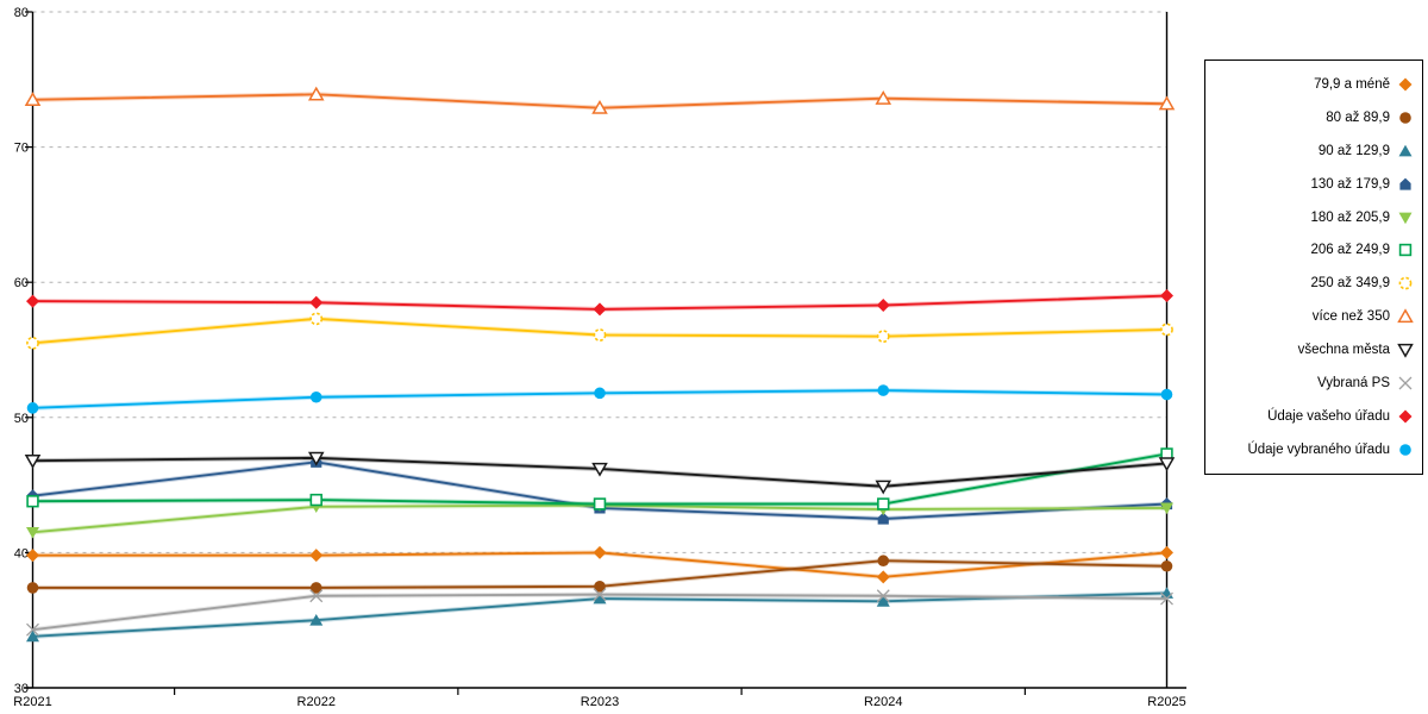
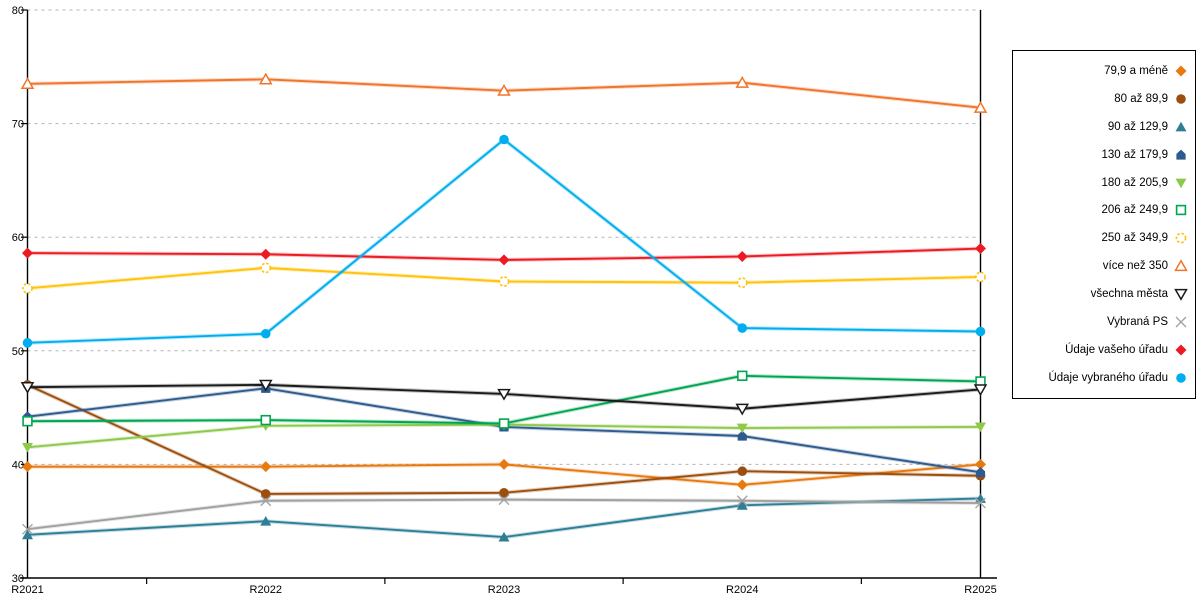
80 až 89,9/R2021: 37.4 -> 47.0
90 až 129,9/R2023: 36.6 -> 33.6
Údaje vybraného úřadu/R2023: 51.8 -> 68.6
206 až 249,9/R2024: 43.6 -> 47.8
130 až 179,9/R2025: 43.6 -> 39.3
více než 350/R2025: 73.2 -> 71.4
